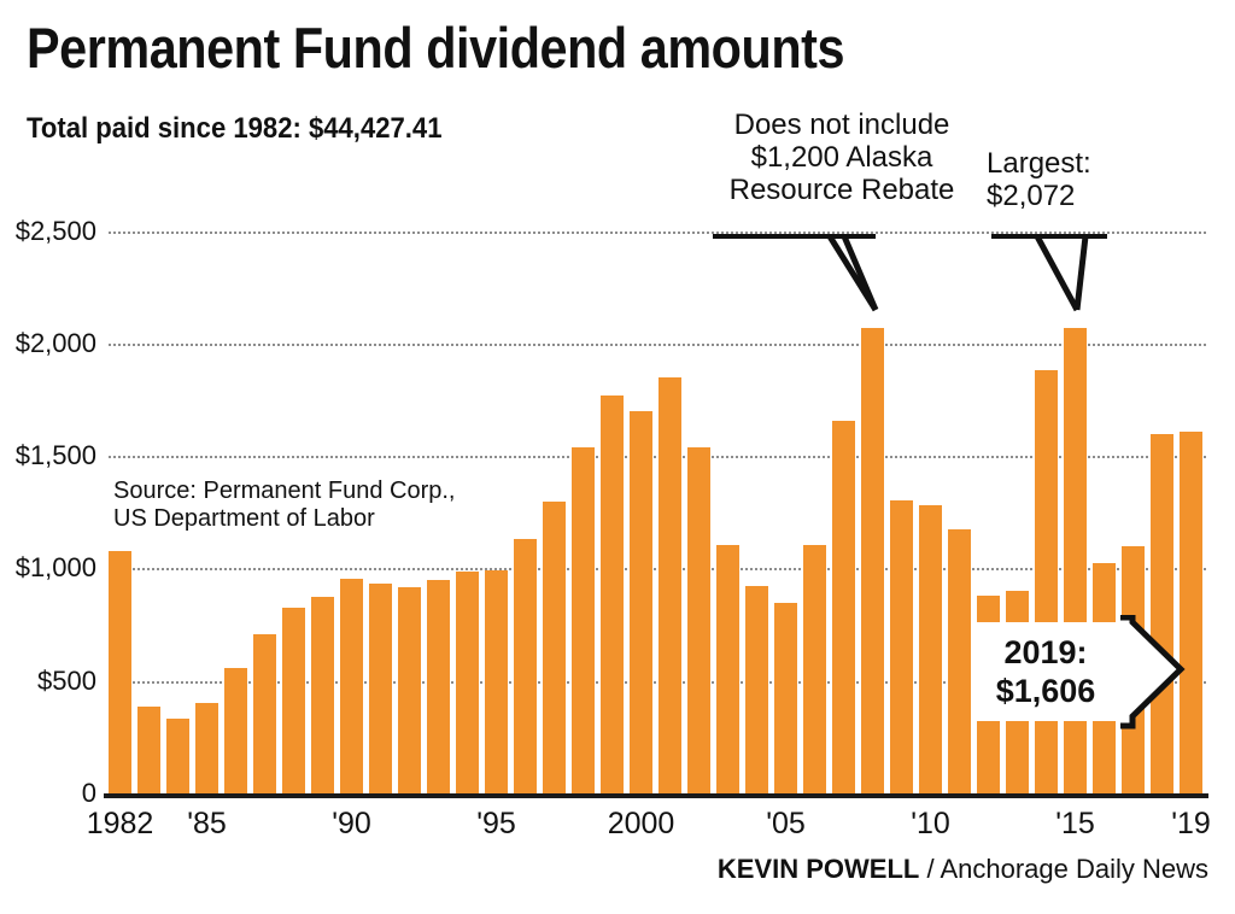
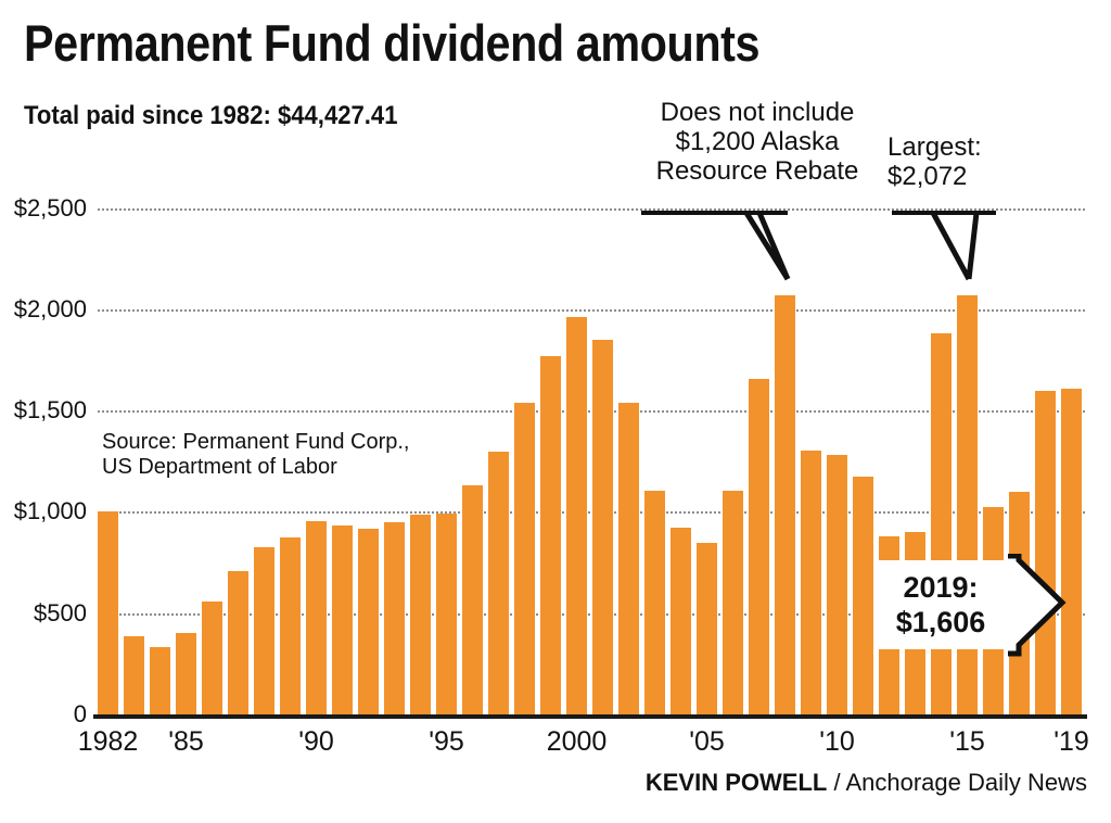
1982: $1080 -> $1000
2000: $1700 -> $1960
